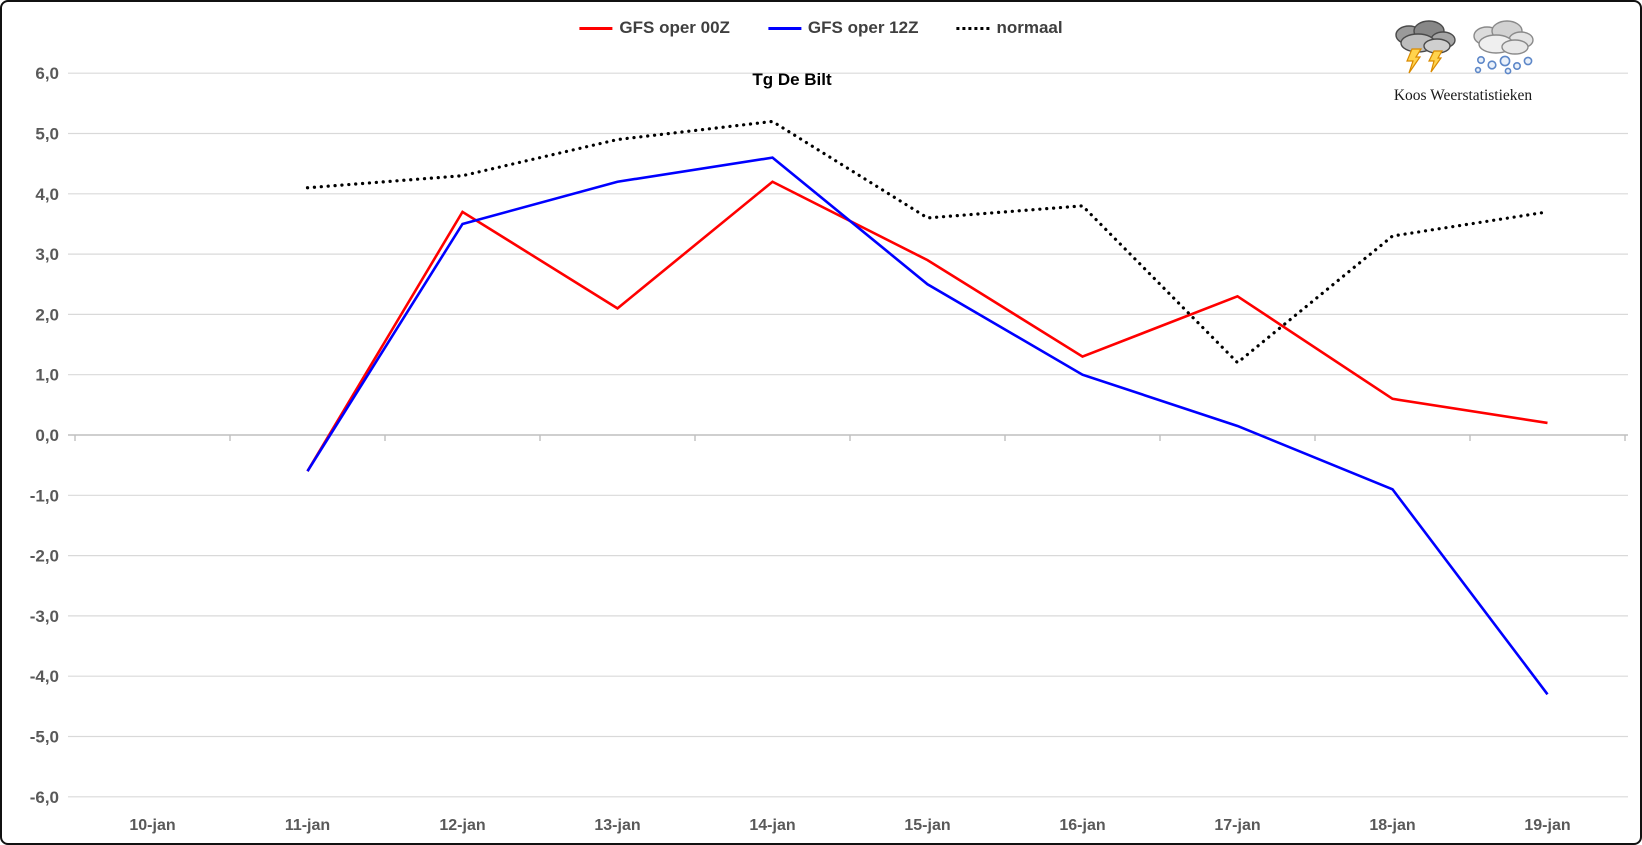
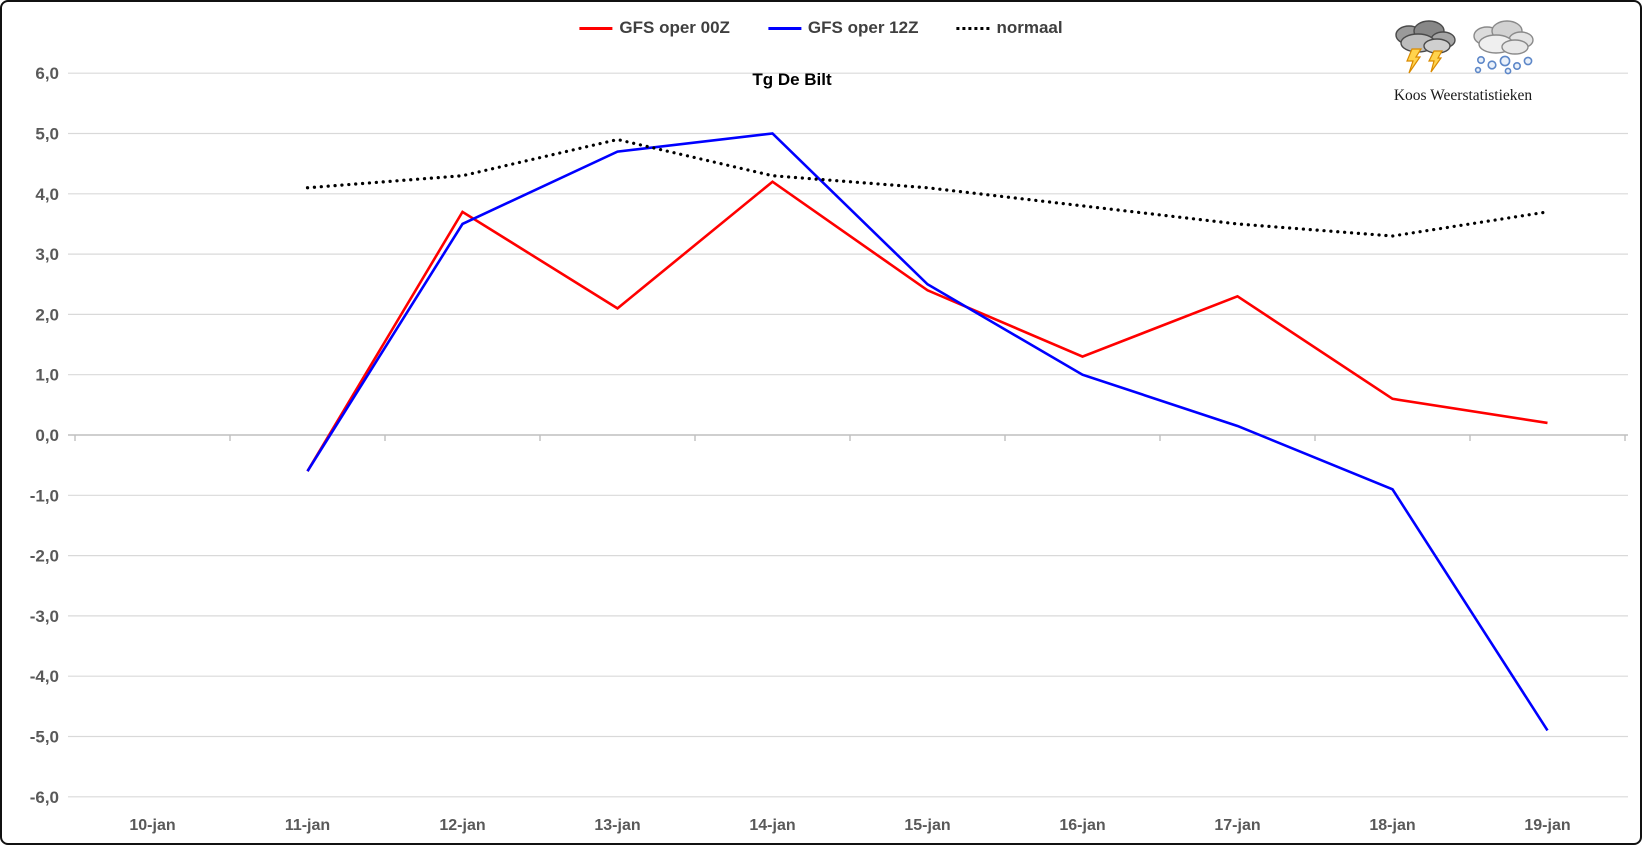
GFS oper 12Z/13-jan: 4,2 -> 4,7
GFS oper 12Z/14-jan: 4,6 -> 5,0
normaal/14-jan: 5,2 -> 4,3
GFS oper 00Z/15-jan: 2,9 -> 2,4
normaal/15-jan: 3,6 -> 4,1
normaal/17-jan: 1,2 -> 3,5
GFS oper 12Z/19-jan: -4,3 -> -4,9
